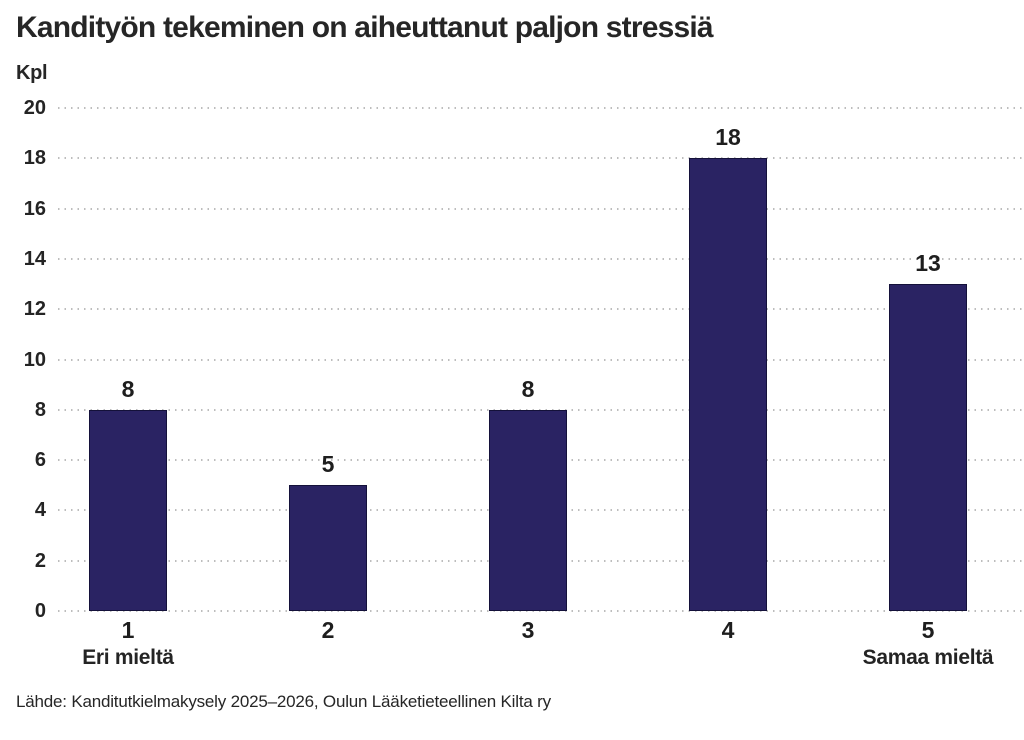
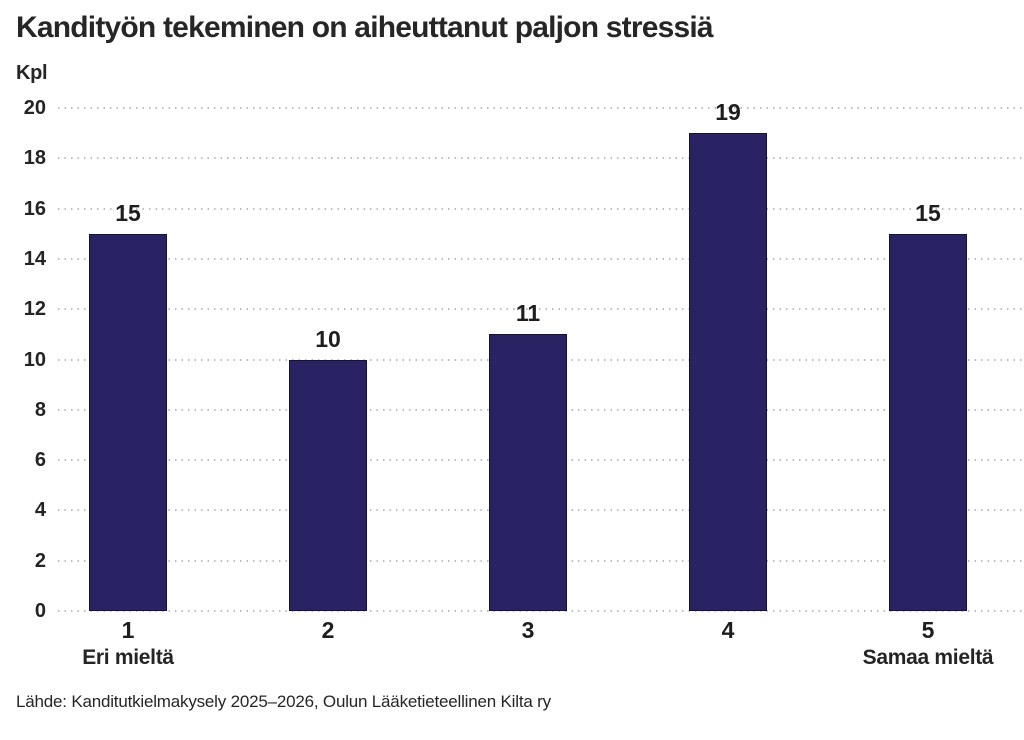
1: 8 -> 15
2: 5 -> 10
3: 8 -> 11
4: 18 -> 19
5: 13 -> 15
